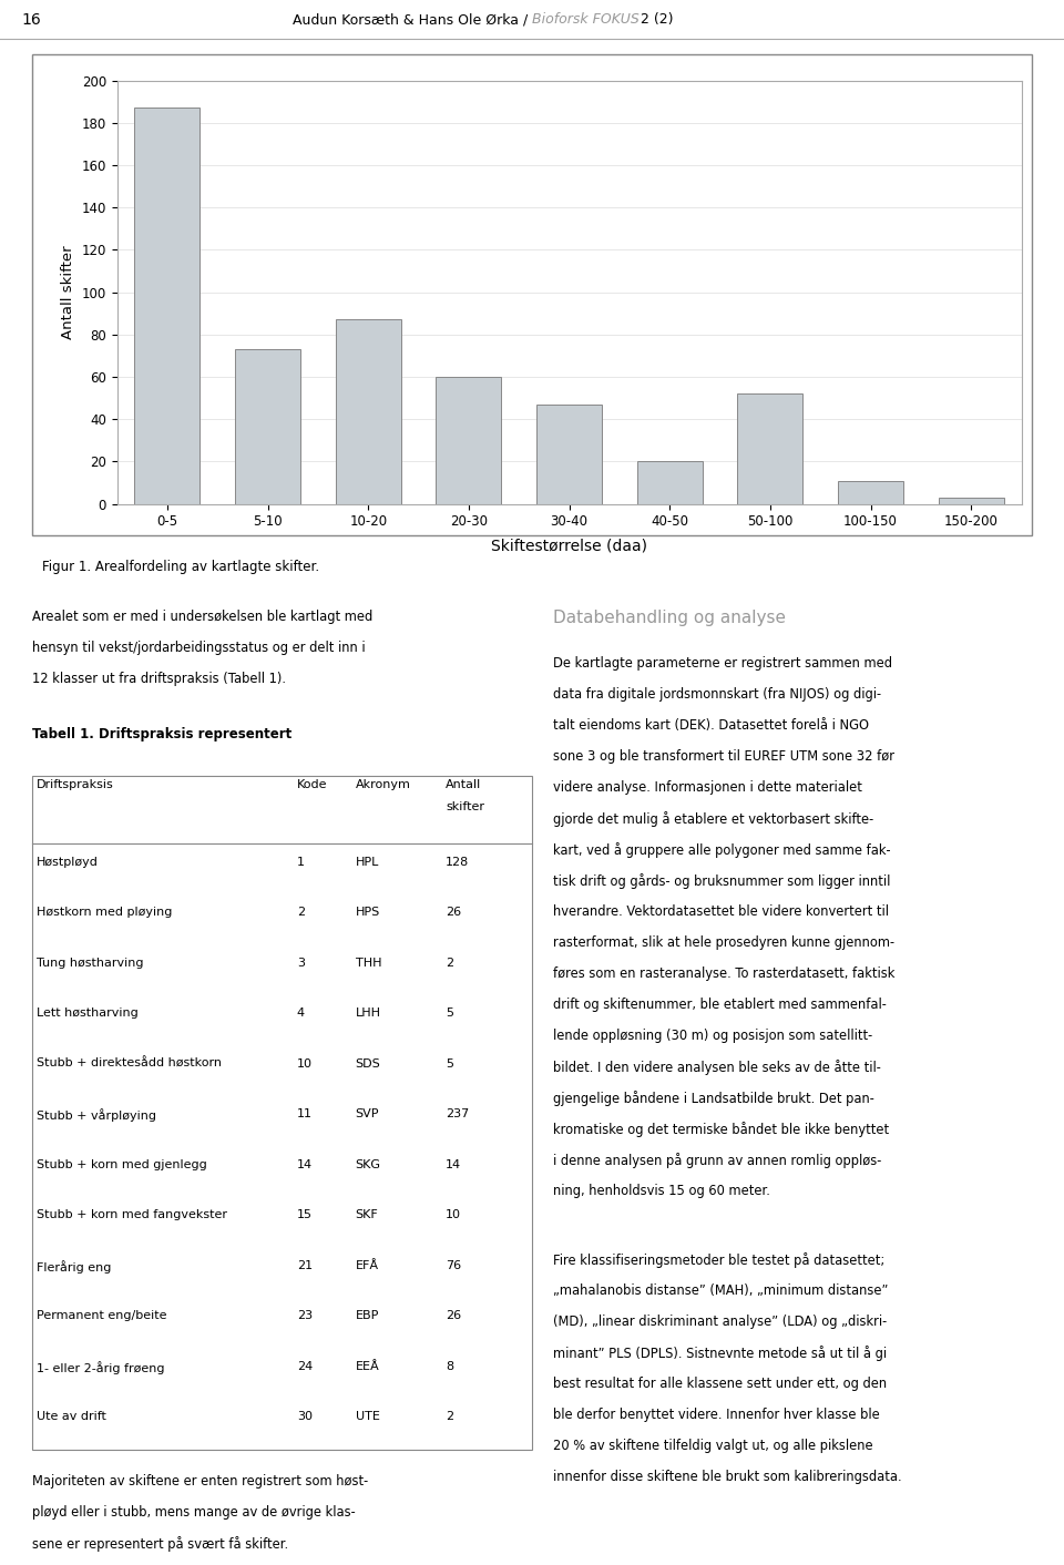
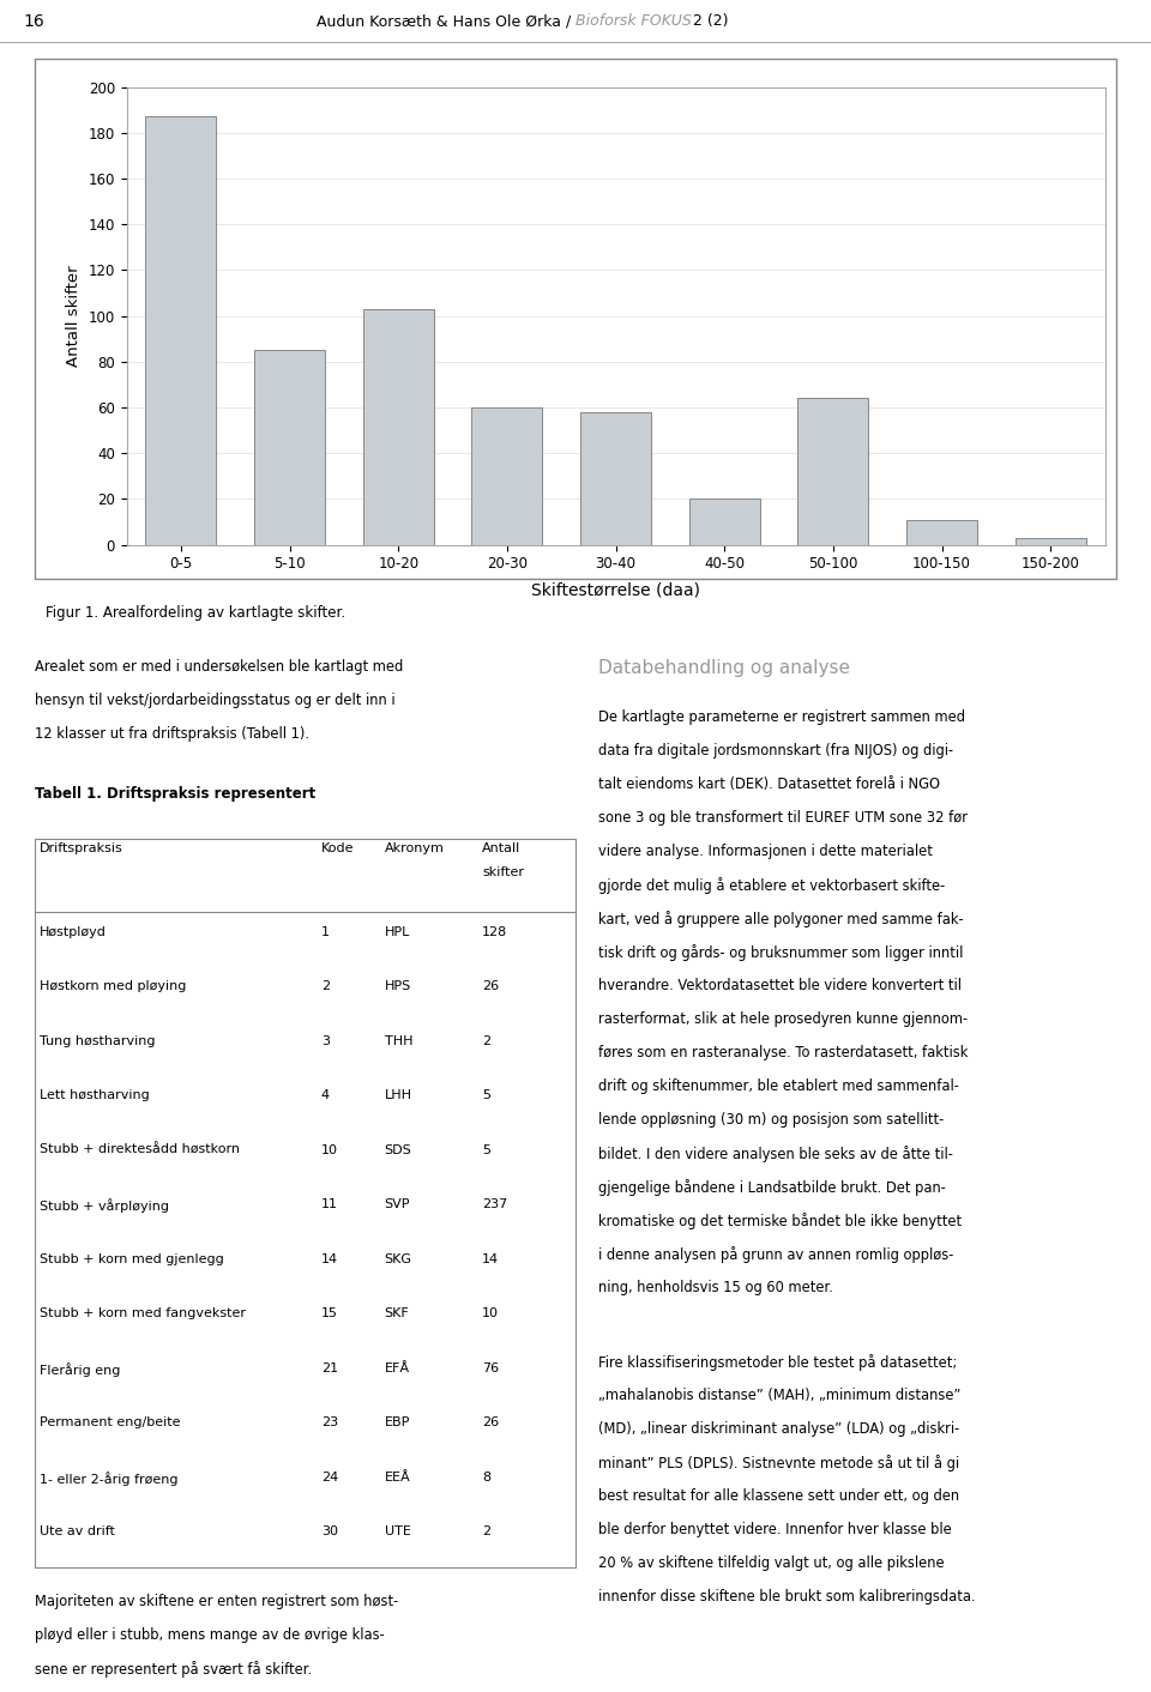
5-10: 73 -> 85
10-20: 87 -> 103
30-40: 47 -> 58
50-100: 52 -> 64
